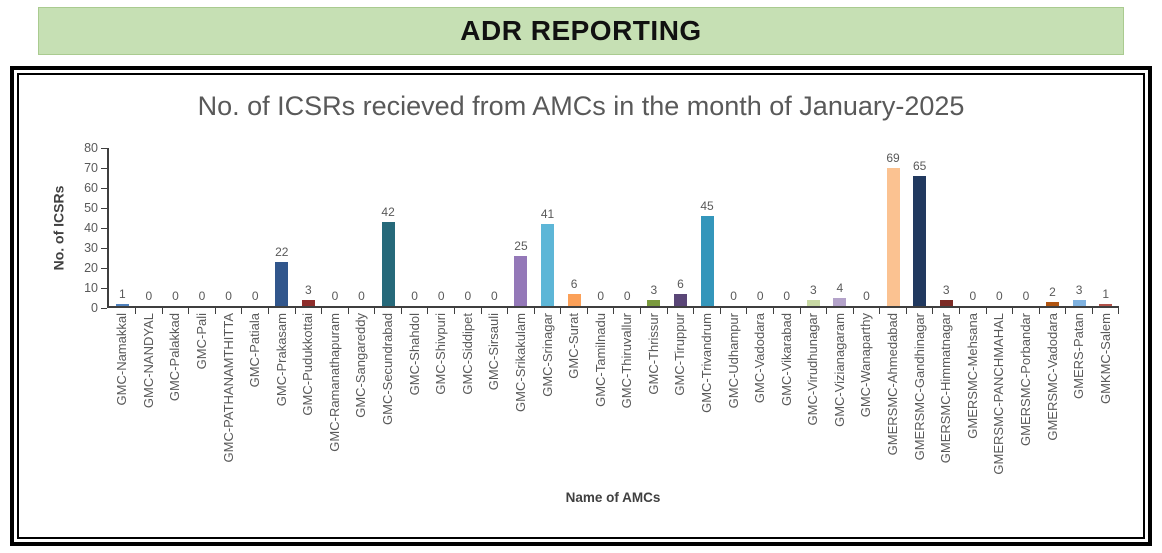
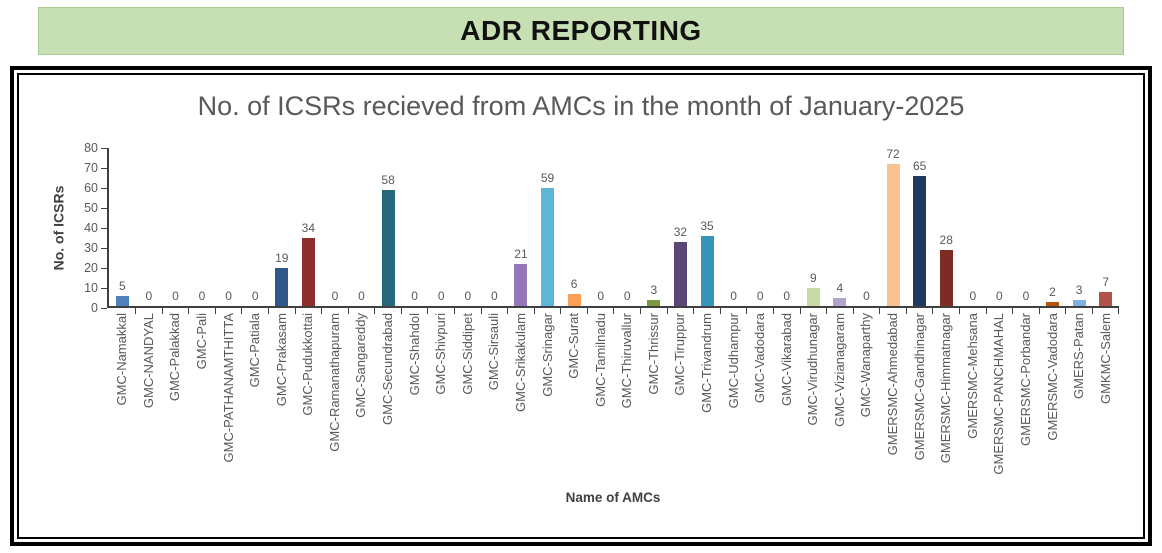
GMC-Namakkal: 1 -> 5
GMC-Prakasam: 22 -> 19
GMC-Pudukkottai: 3 -> 34
GMC-Secundrabad: 42 -> 58
GMC-Srikakulam: 25 -> 21
GMC-Srinagar: 41 -> 59
GMC-Tiruppur: 6 -> 32
GMC-Trivandrum: 45 -> 35
GMC-Virudhunagar: 3 -> 9
GMERSMC-Ahmedabad: 69 -> 72
GMERSMC-Himmatnagar: 3 -> 28
GMKMC-Salem: 1 -> 7
